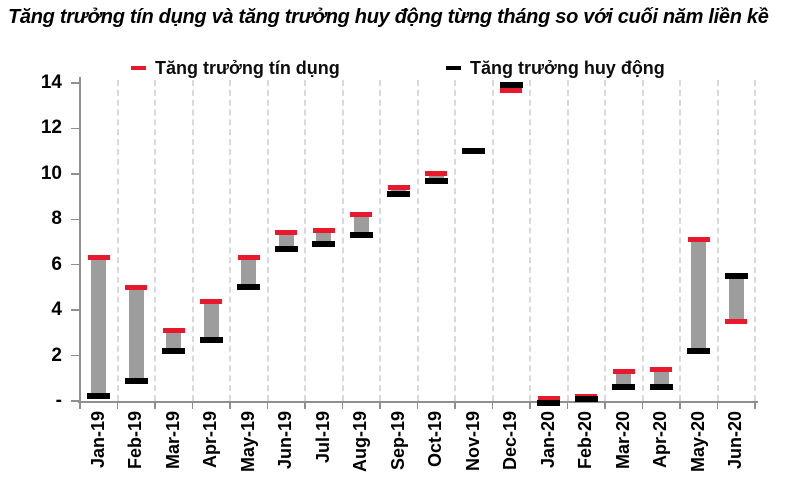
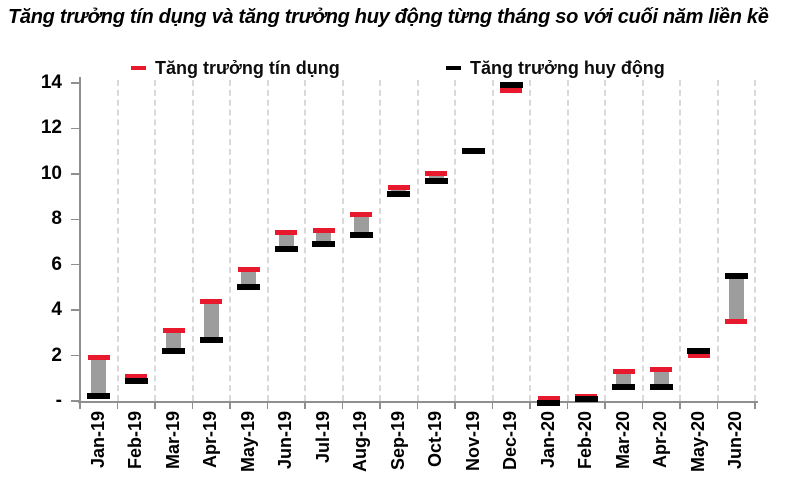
Tăng trưởng tín dụng/Jan-19: 6.3 -> 1.9
Tăng trưởng tín dụng/Feb-19: 5.0 -> 1.1
Tăng trưởng tín dụng/May-19: 6.3 -> 5.8
Tăng trưởng tín dụng/May-20: 7.1 -> 2.0
